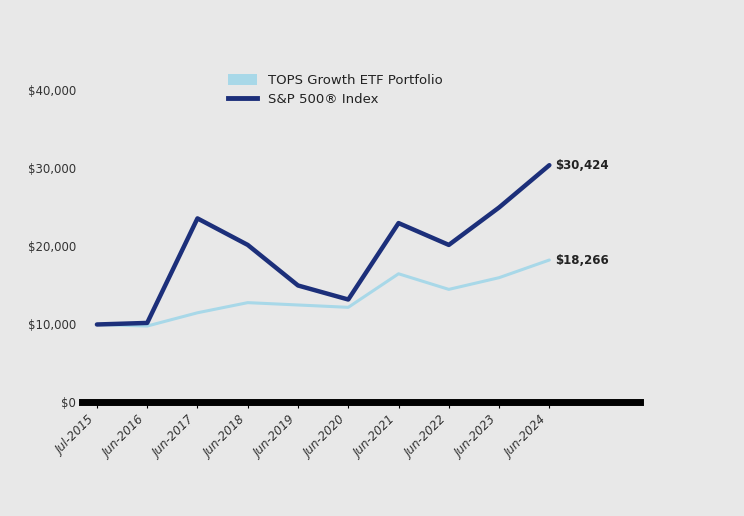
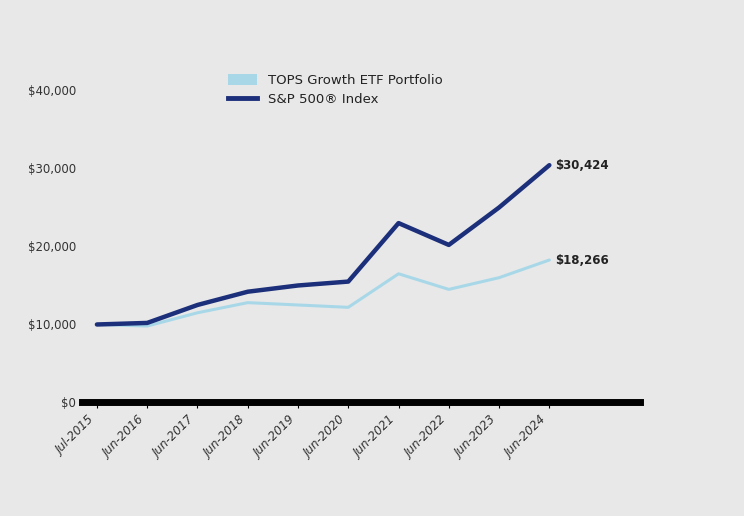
S&P 500® Index/Jun-2017: $23,600 -> $12,500
S&P 500® Index/Jun-2018: $20,200 -> $14,200
S&P 500® Index/Jun-2020: $13,200 -> $15,500
